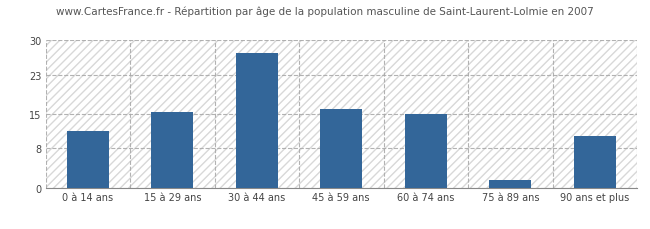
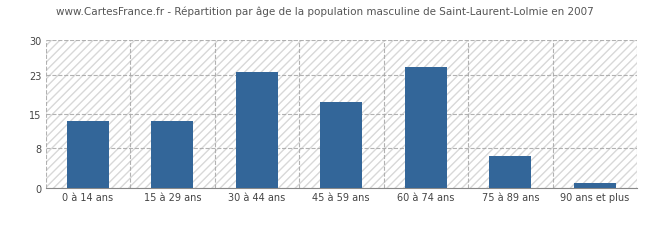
0 à 14 ans: 11.5 -> 13.5
15 à 29 ans: 15.5 -> 13.5
30 à 44 ans: 27.5 -> 23.5
45 à 59 ans: 16.0 -> 17.5
60 à 74 ans: 15.0 -> 24.5
75 à 89 ans: 1.5 -> 6.5
90 ans et plus: 10.5 -> 1.0
